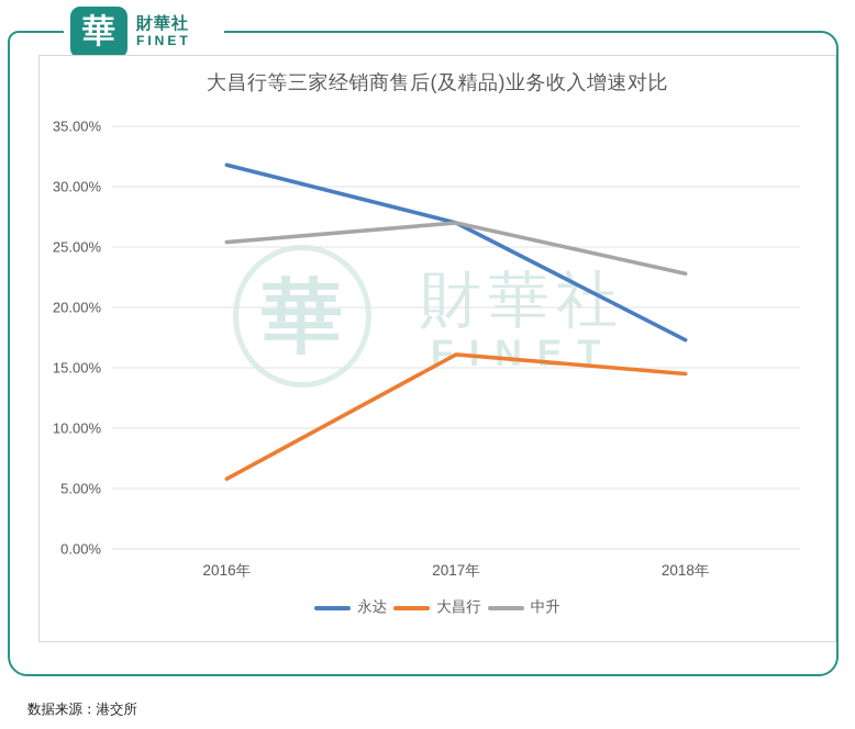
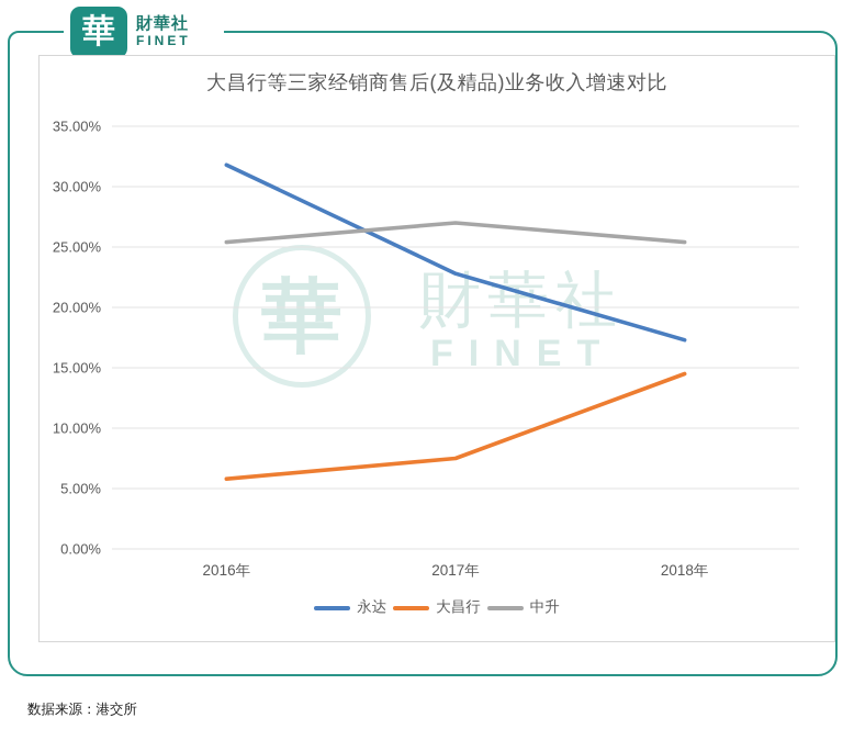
永达/2017年: 27.0% -> 22.8%
大昌行/2017年: 16.1% -> 7.5%
中升/2018年: 22.8% -> 25.4%
